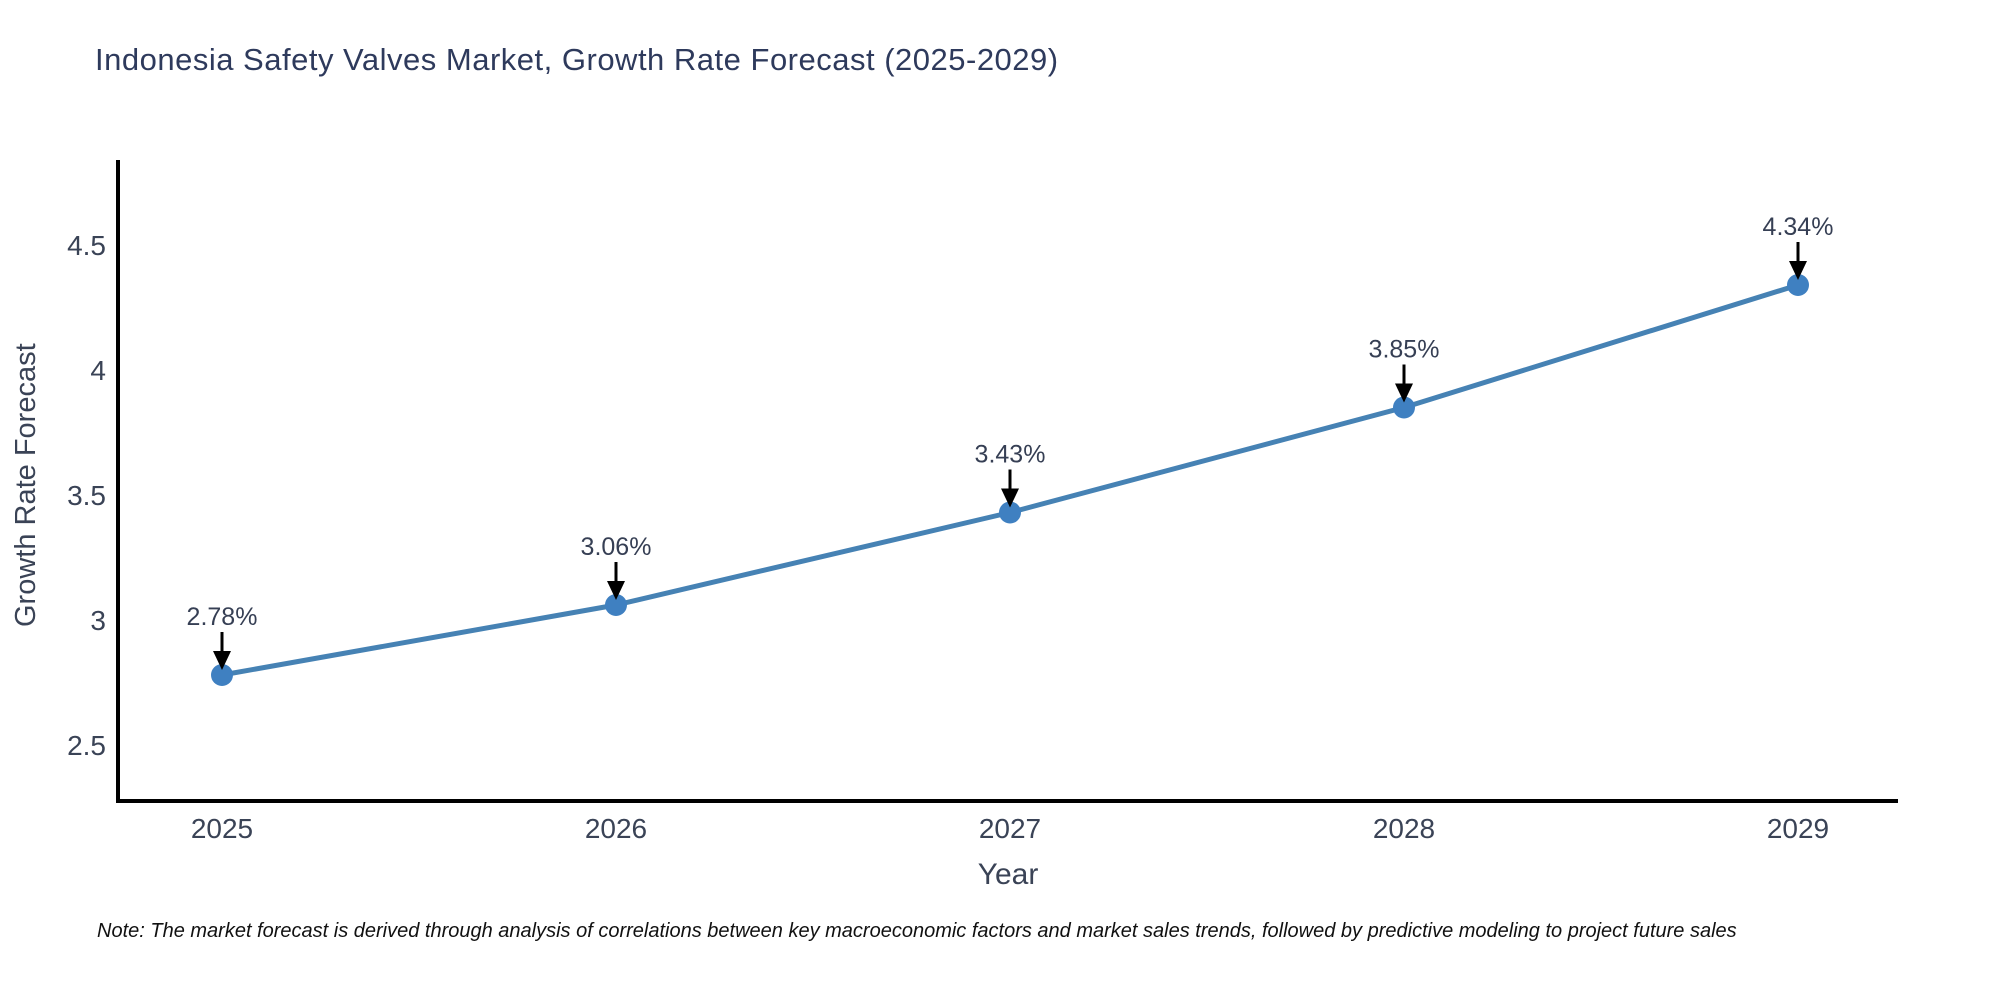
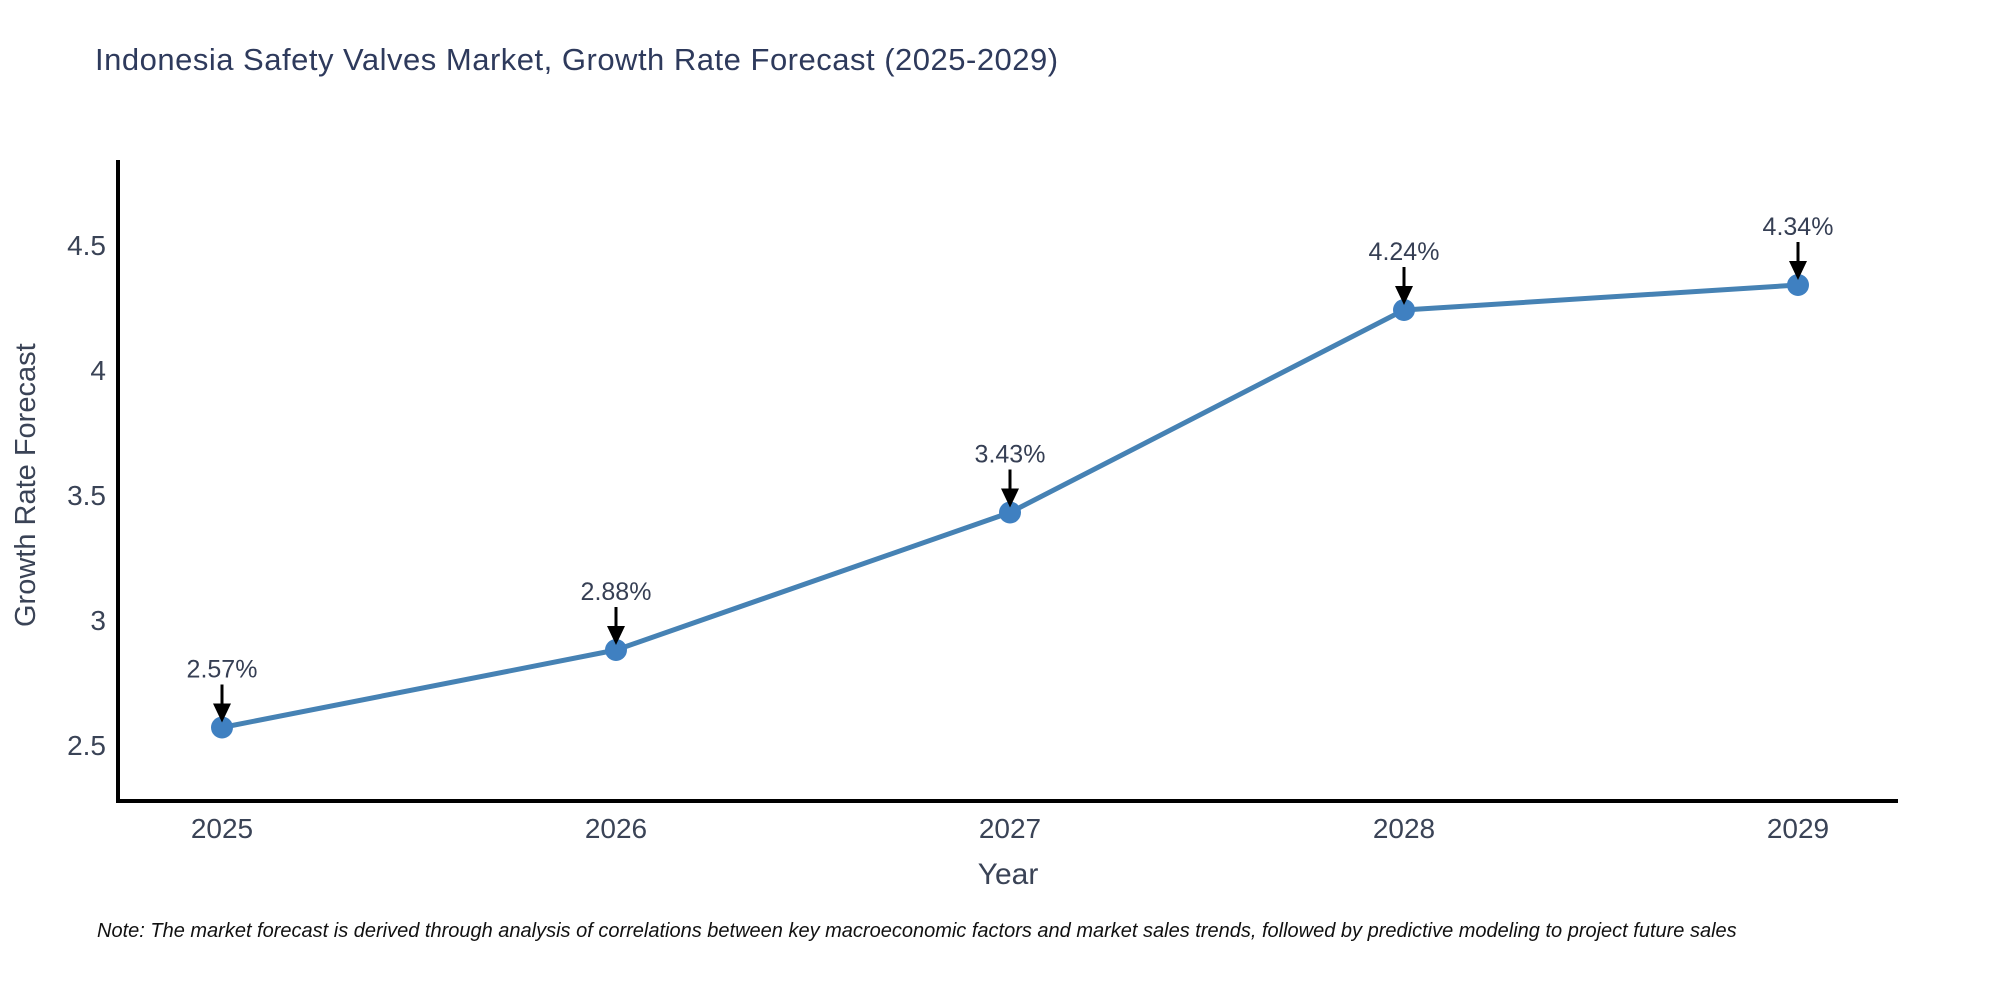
2025: 2.78% -> 2.57%
2026: 3.06% -> 2.88%
2028: 3.85% -> 4.24%
